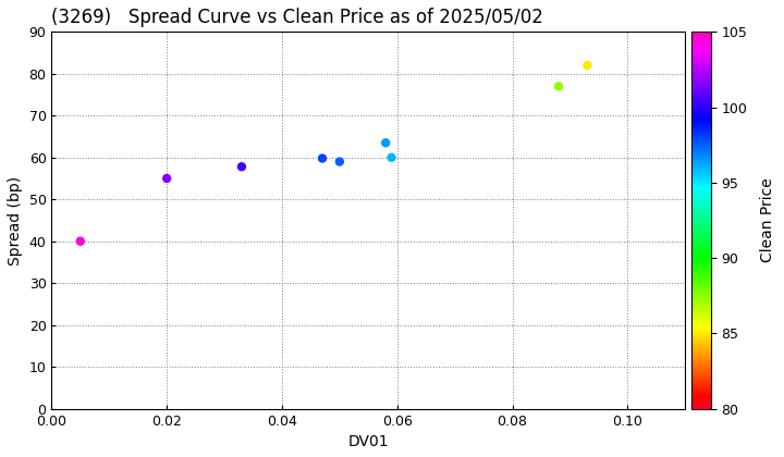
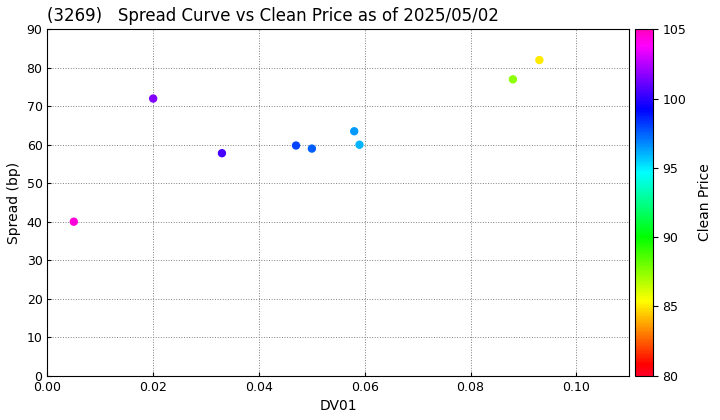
0.02: 55.0 -> 72.0
